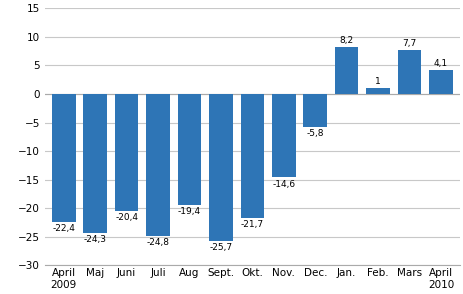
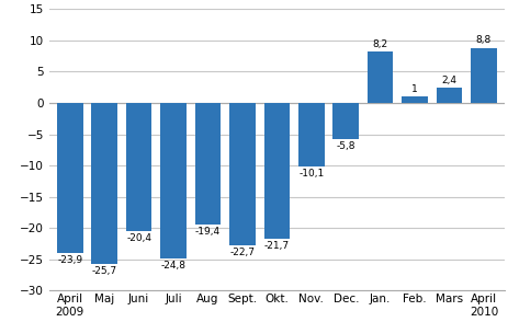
April 2009: -22,4 -> -23,9
Maj: -24,3 -> -25,7
Sept.: -25,7 -> -22,7
Nov.: -14,6 -> -10,1
Mars: 7,7 -> 2,4
April 2010: 4,1 -> 8,8
